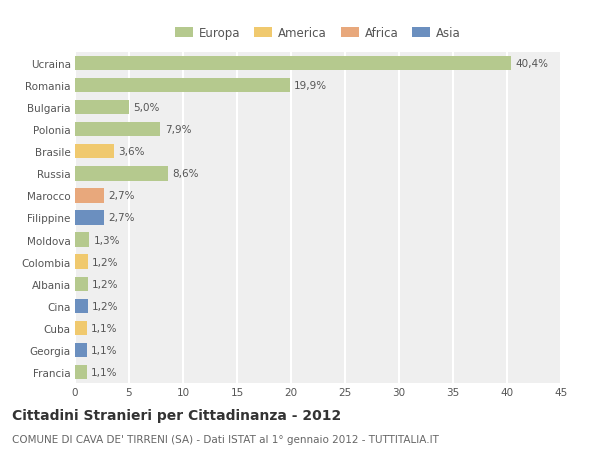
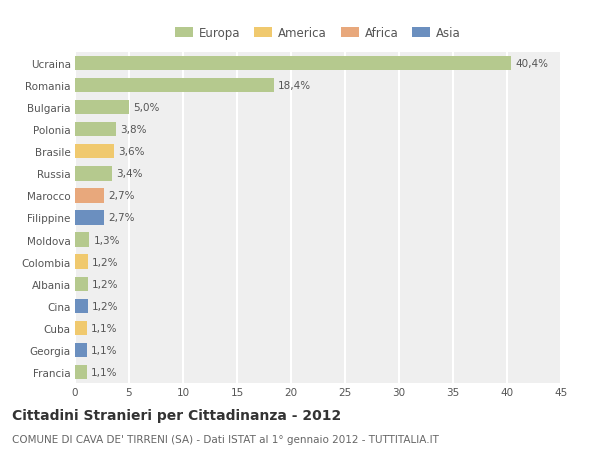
Romania: 19,9% -> 18,4%
Polonia: 7,9% -> 3,8%
Russia: 8,6% -> 3,4%
